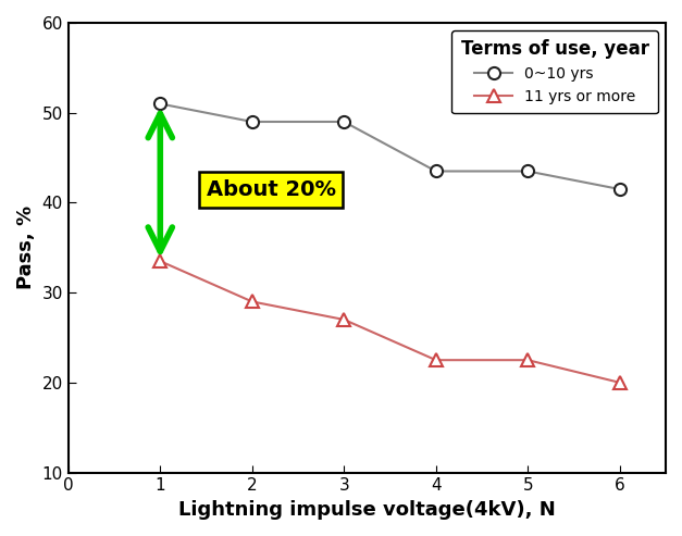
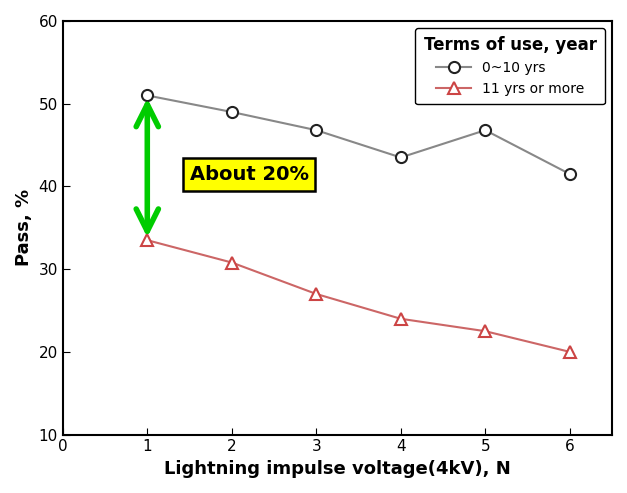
11 yrs or more/2: 29.0 -> 30.8
0~10 yrs/3: 49.0 -> 46.8
11 yrs or more/4: 22.5 -> 24.0
0~10 yrs/5: 43.5 -> 46.8
